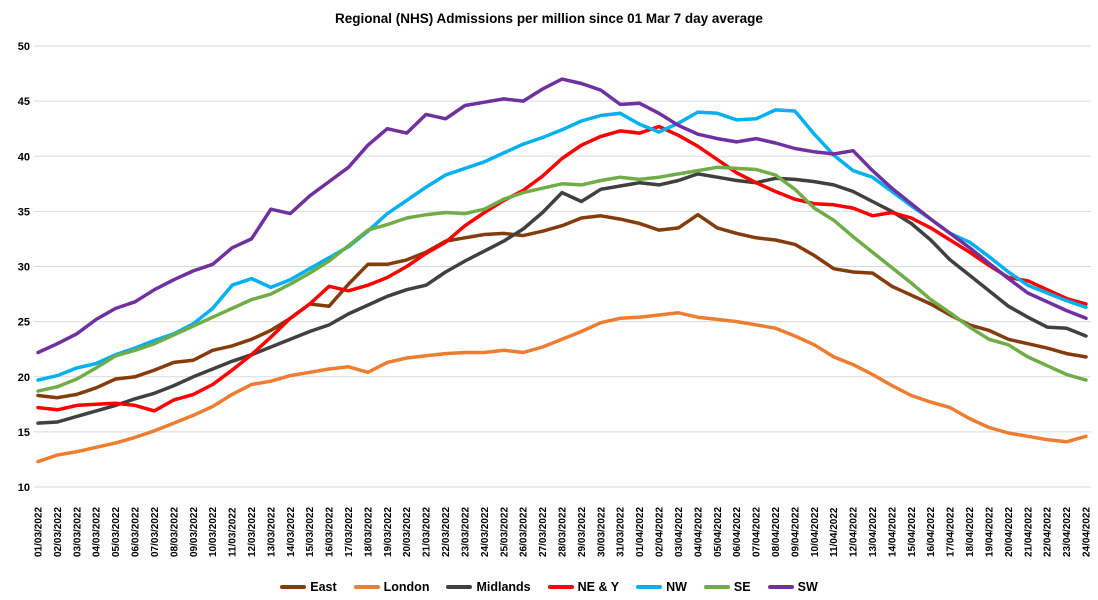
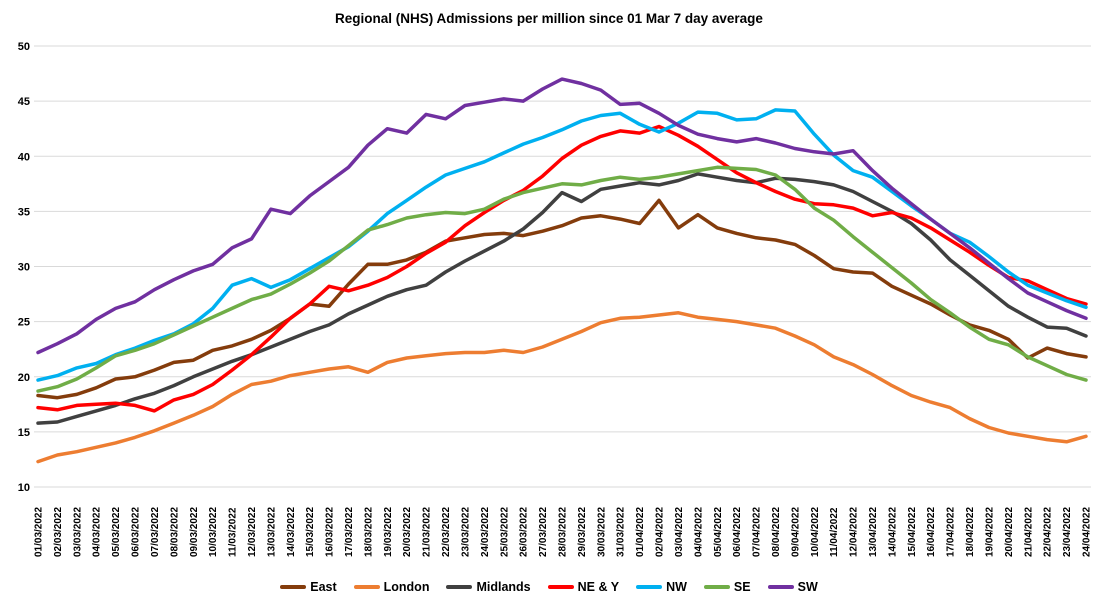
East/02/04/2022: 33.3 -> 36.0
East/21/04/2022: 23.0 -> 21.7
